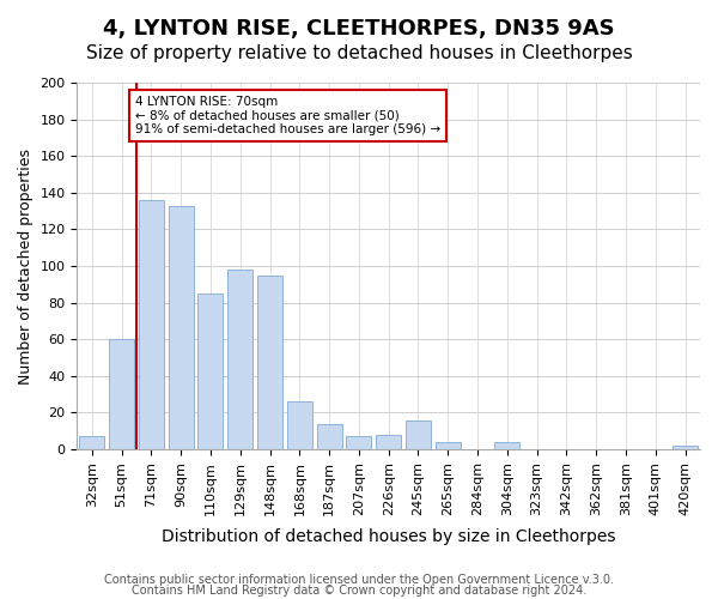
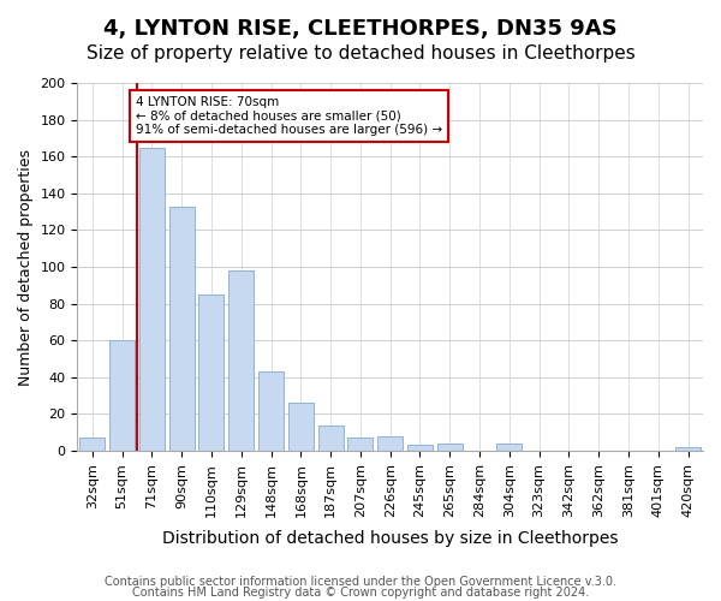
71sqm: 136 -> 165
148sqm: 95 -> 43
245sqm: 16 -> 3
